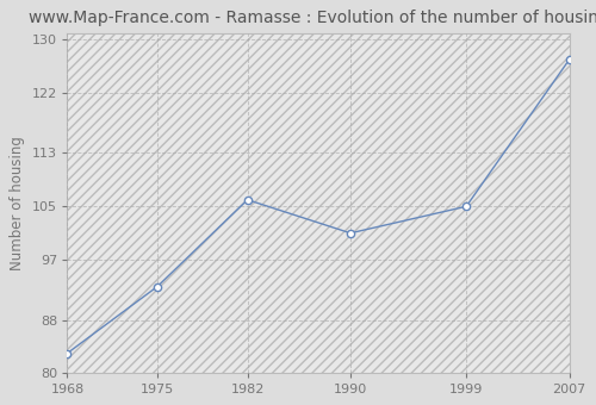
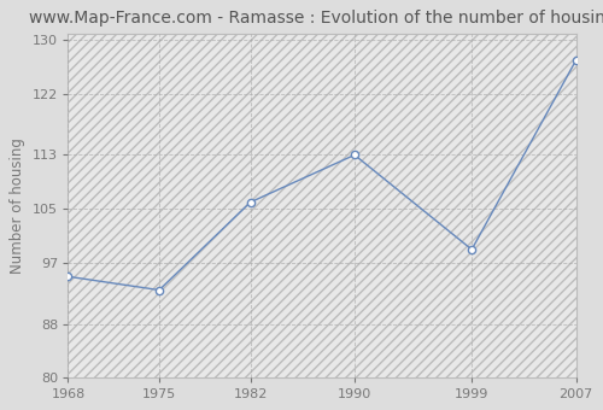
1968: 83 -> 95
1990: 101 -> 113
1999: 105 -> 99
